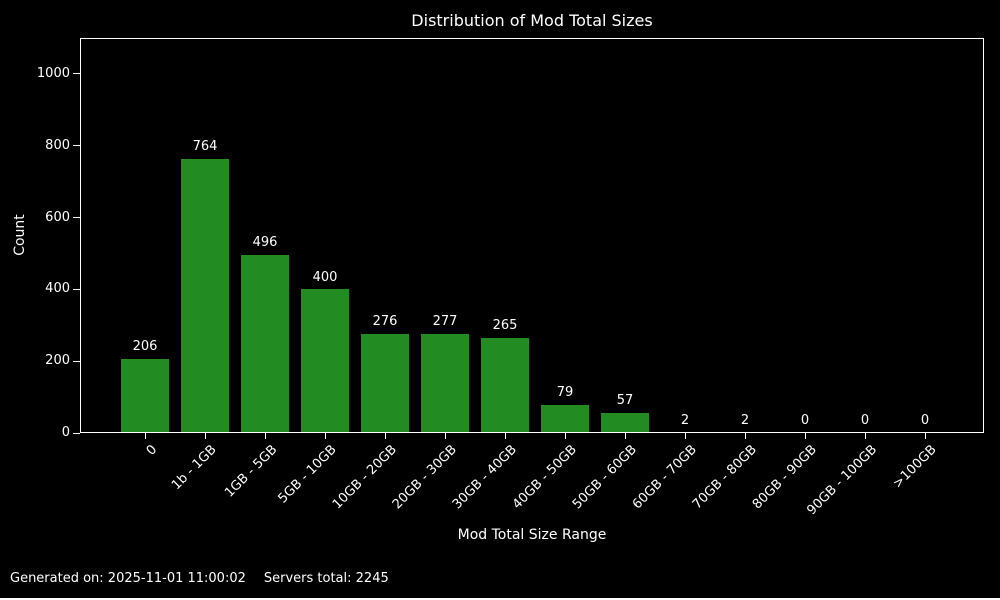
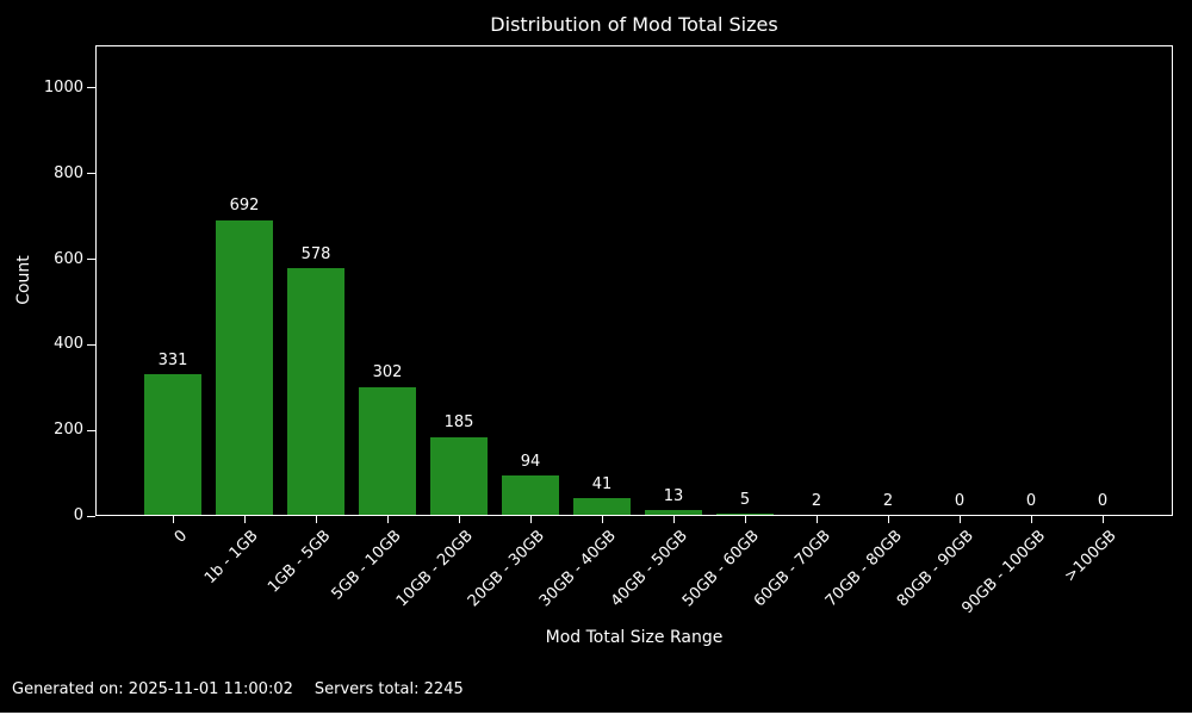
0: 206 -> 331
1b - 1GB: 764 -> 692
1GB - 5GB: 496 -> 578
5GB - 10GB: 400 -> 302
10GB - 20GB: 276 -> 185
20GB - 30GB: 277 -> 94
30GB - 40GB: 265 -> 41
40GB - 50GB: 79 -> 13
50GB - 60GB: 57 -> 5
